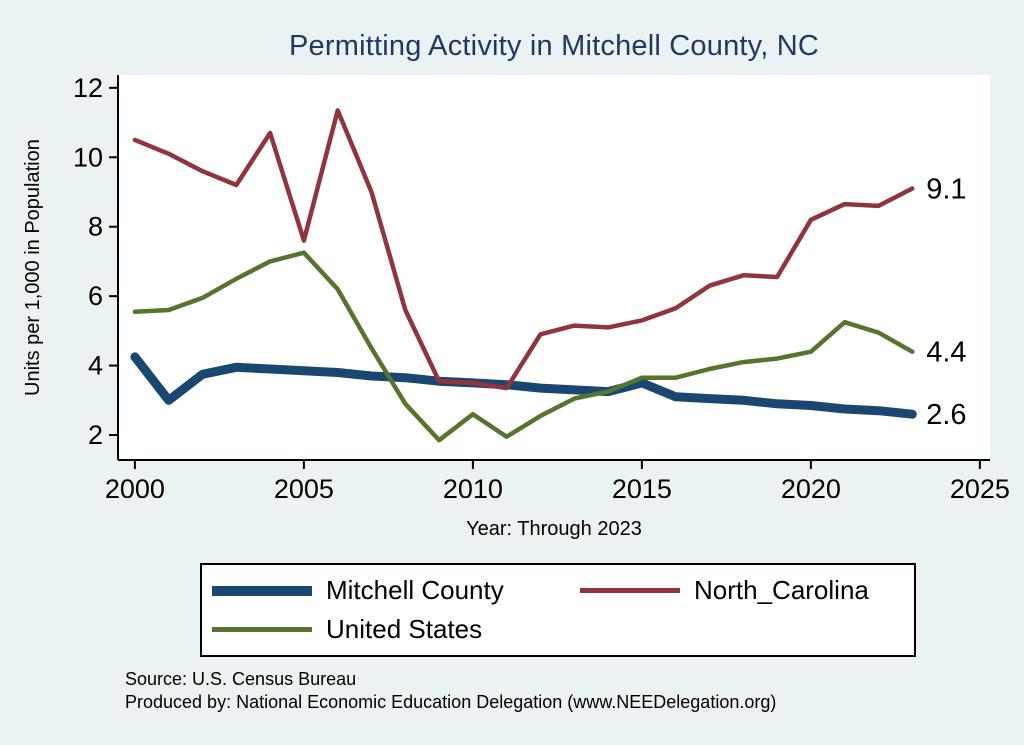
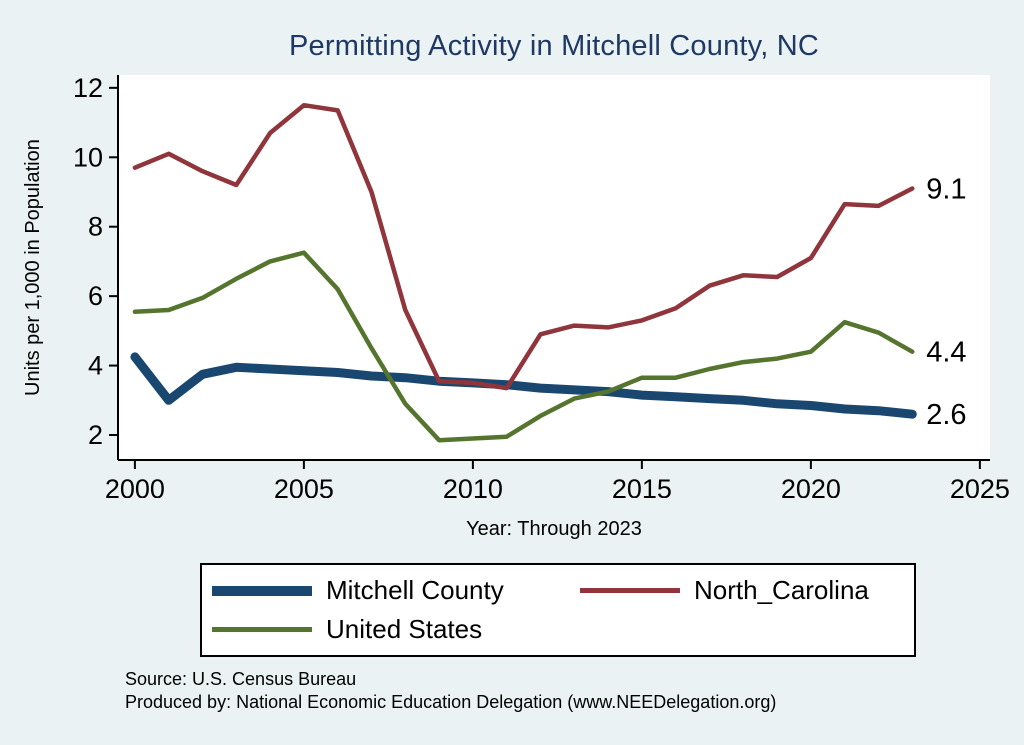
North_Carolina/2000: 10.5 -> 9.7
North_Carolina/2005: 7.6 -> 11.5
United States/2010: 2.6 -> 1.9
Mitchell County/2015: 3.5 -> 3.1
North_Carolina/2020: 8.2 -> 7.1
